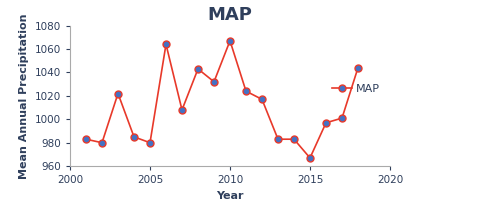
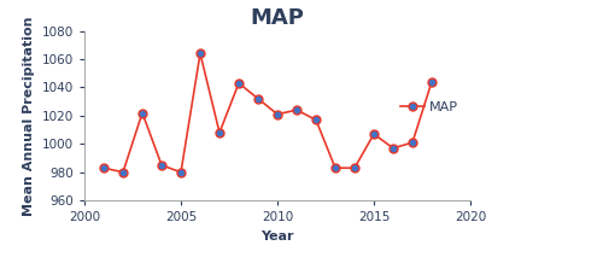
2010: 1067 -> 1021
2015: 967 -> 1007
